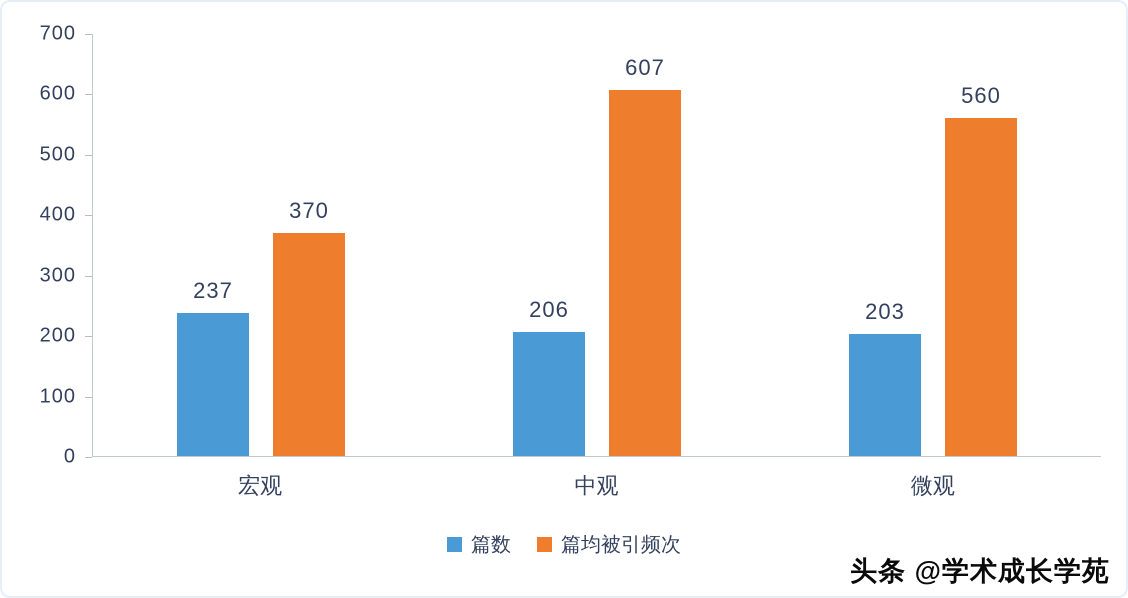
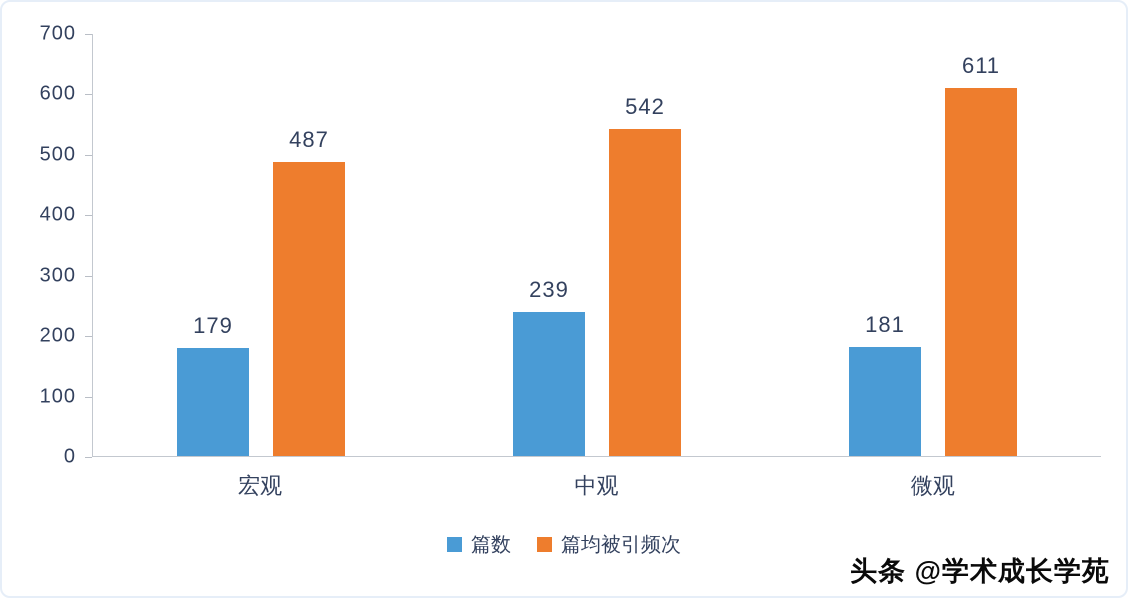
篇数/宏观: 237 -> 179
篇均被引频次/宏观: 370 -> 487
篇数/中观: 206 -> 239
篇均被引频次/中观: 607 -> 542
篇数/微观: 203 -> 181
篇均被引频次/微观: 560 -> 611
